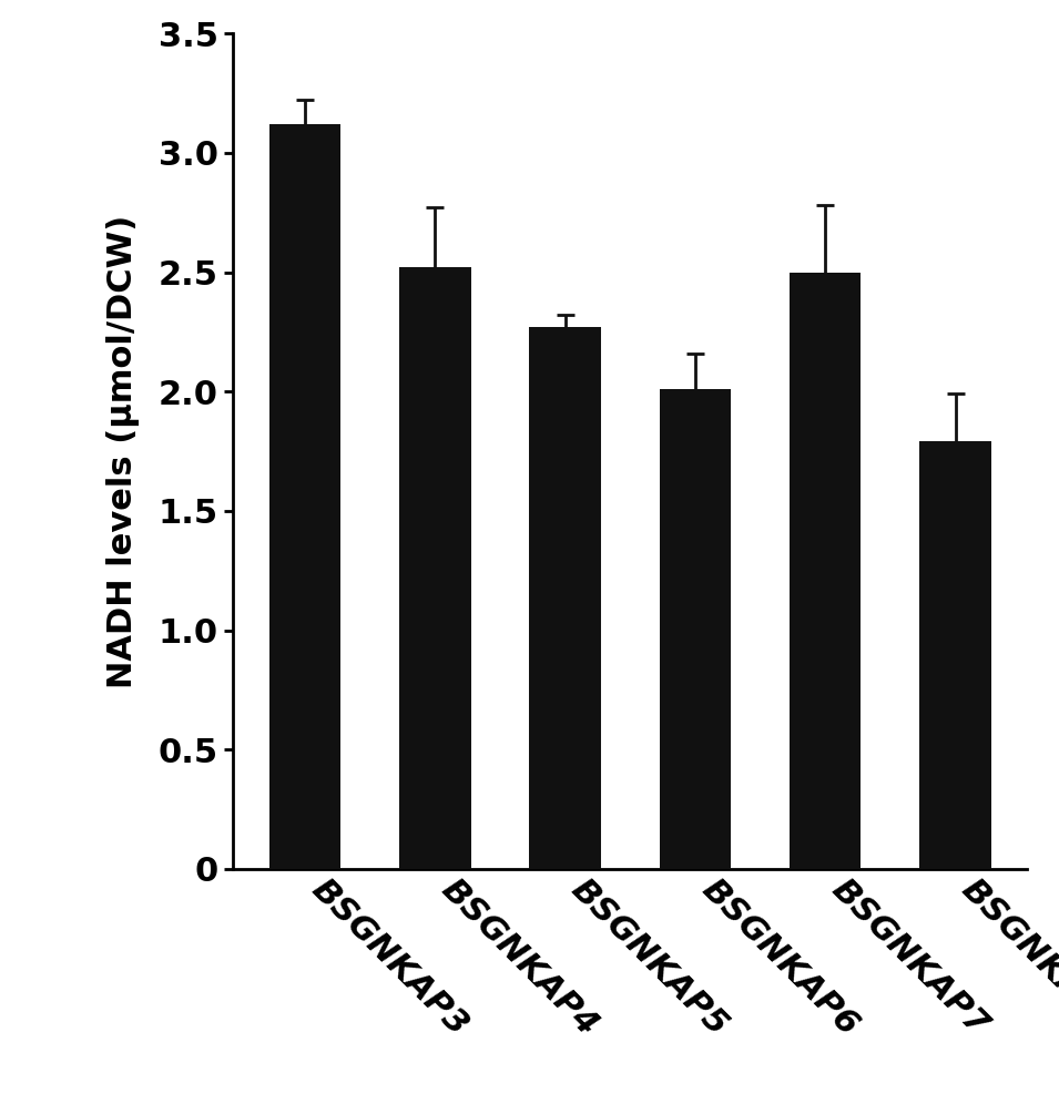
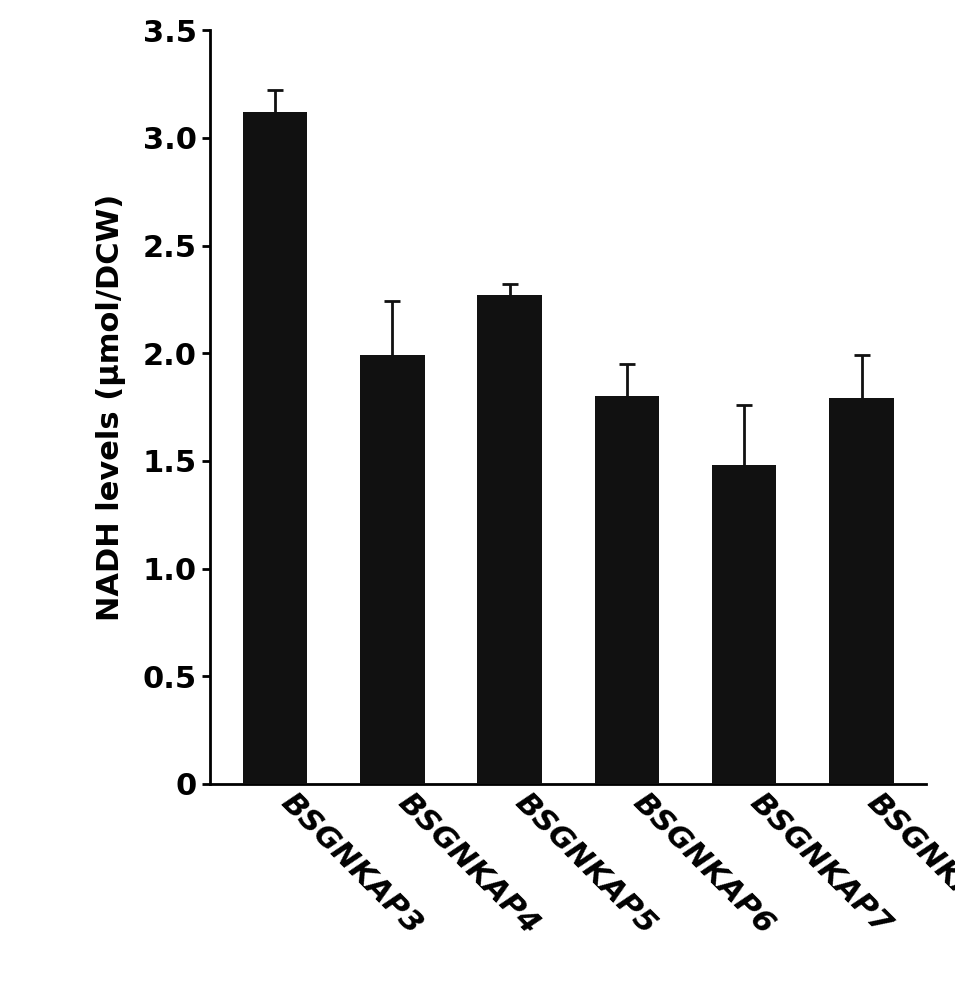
BSGNKAP4: 2.52 -> 1.99
BSGNKAP6: 2.01 -> 1.80
BSGNKAP7: 2.50 -> 1.48
